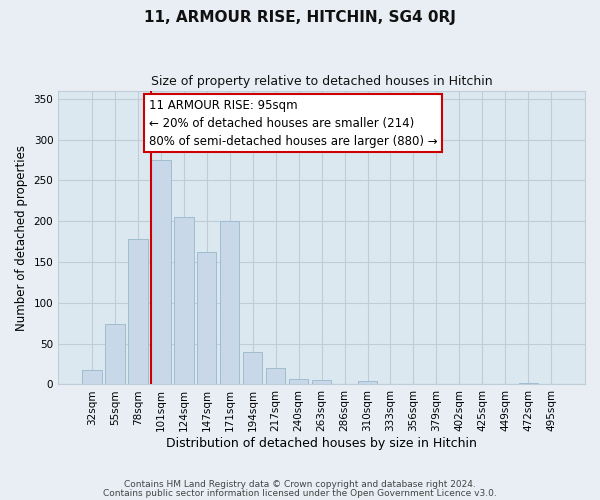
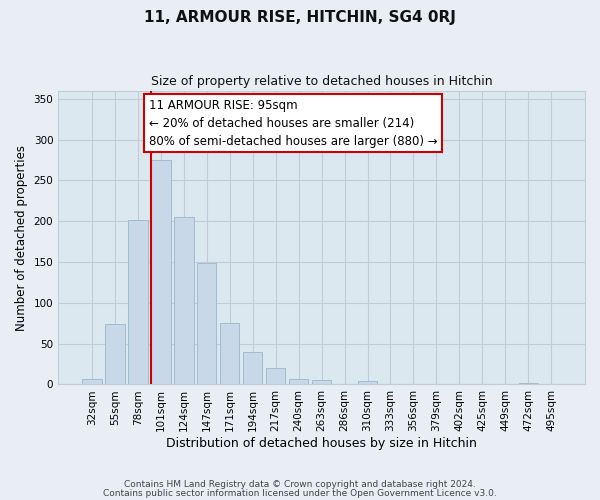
32sqm: 18 -> 7
78sqm: 178 -> 201
147sqm: 162 -> 149
171sqm: 200 -> 75
